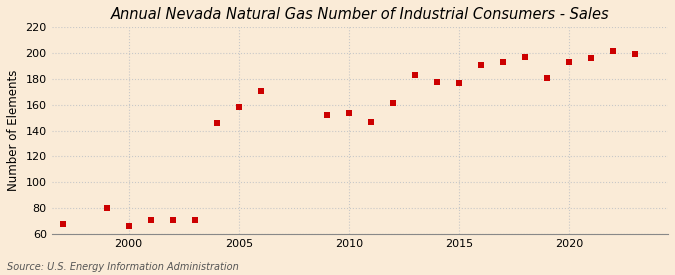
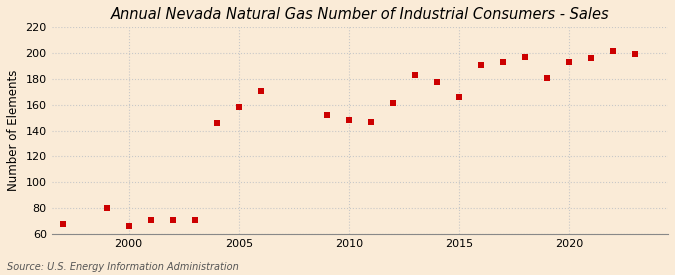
2010: 154 -> 148
2015: 177 -> 166
